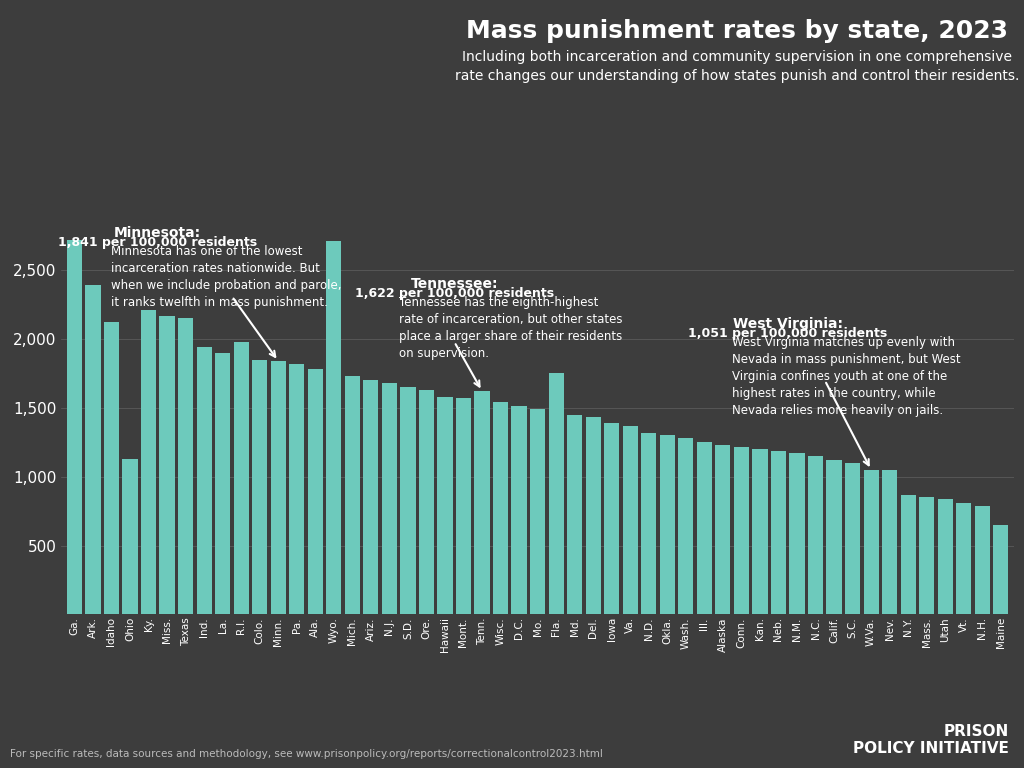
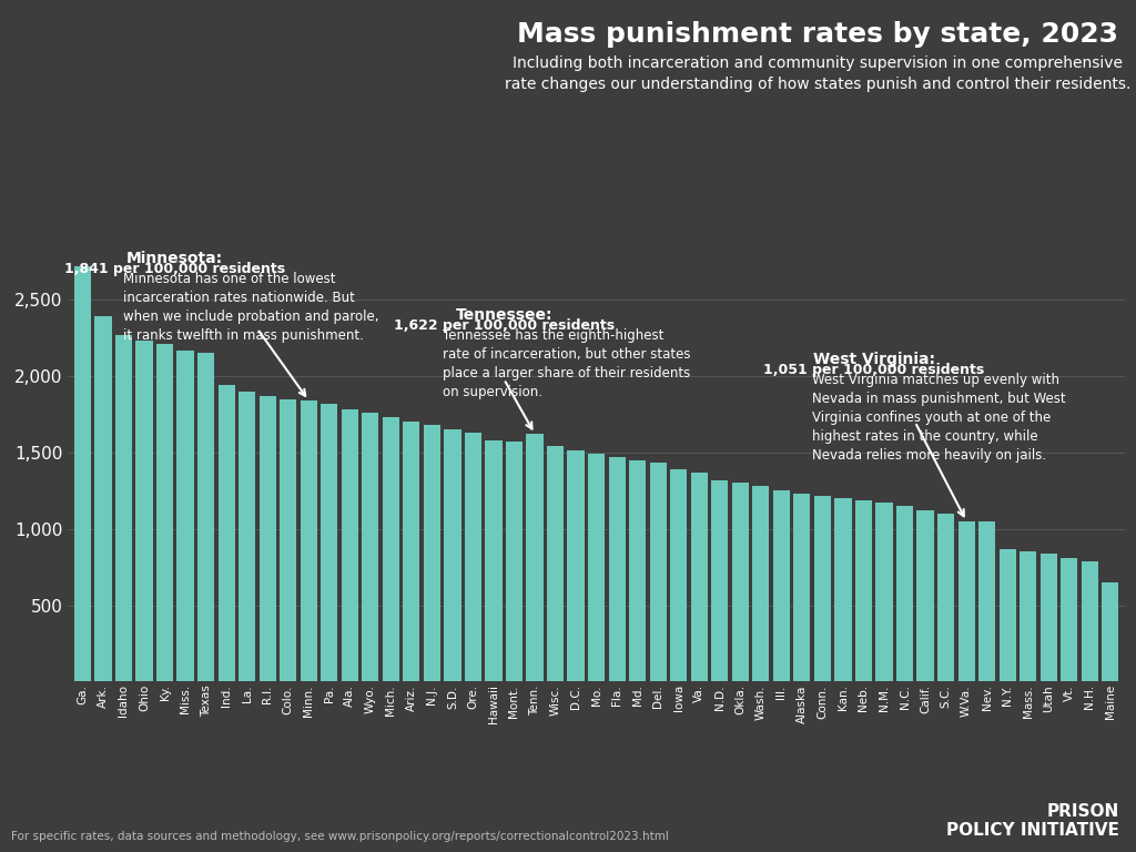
Idaho: 2,120 -> 2,270
Ohio: 1,130 -> 2,230
R.I.: 1,980 -> 1,870
Wyo.: 2,710 -> 1,760
Fla.: 1,750 -> 1,470
